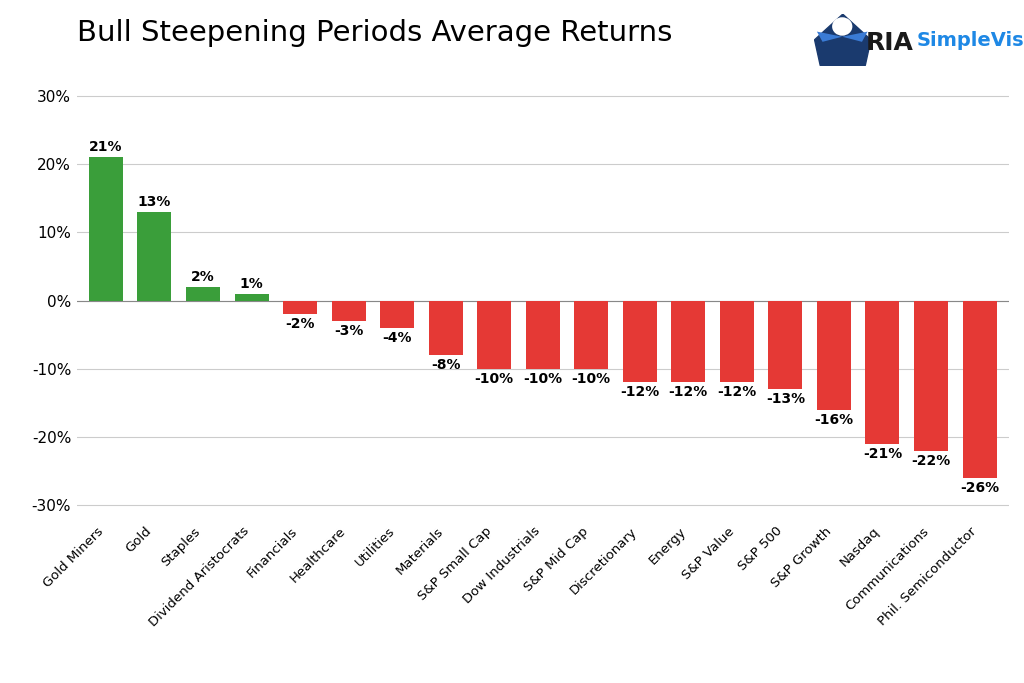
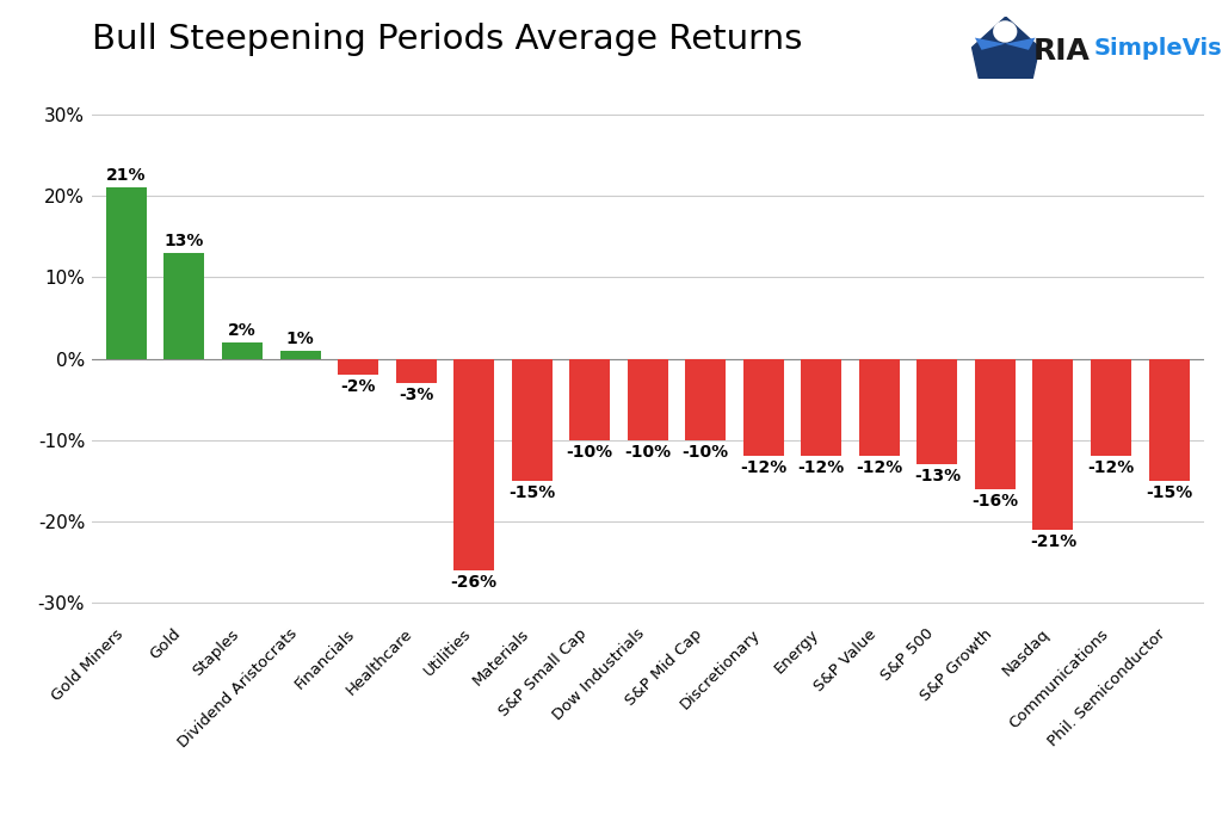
Utilities: -4% -> -26%
Materials: -8% -> -15%
Communications: -22% -> -12%
Phil. Semiconductor: -26% -> -15%
